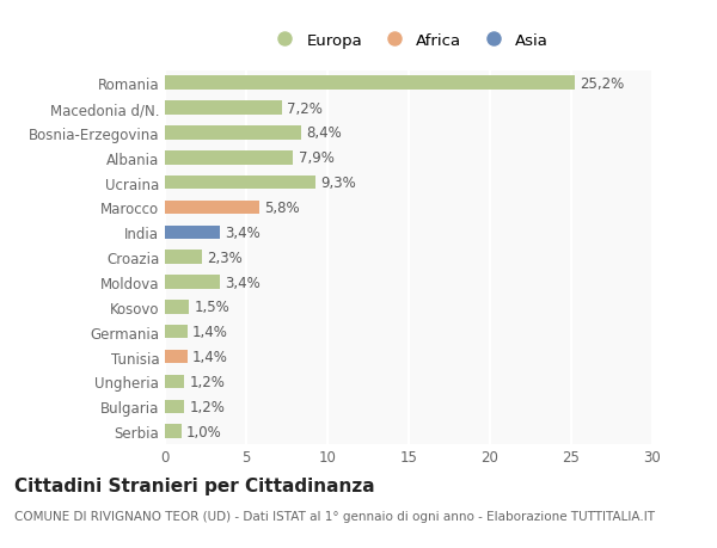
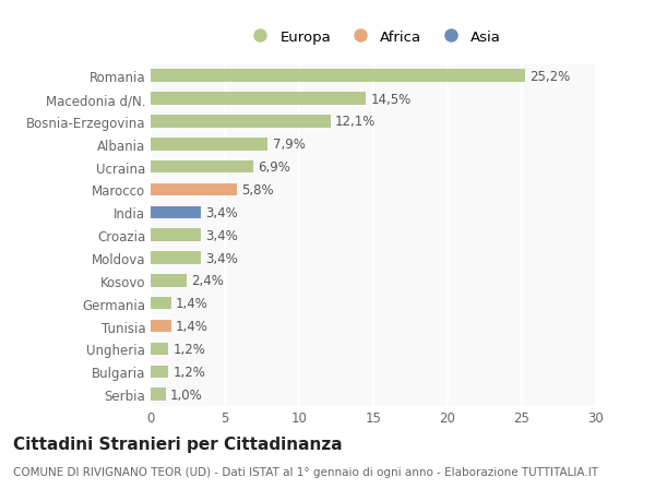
Macedonia d/N.: 7,2% -> 14,5%
Bosnia-Erzegovina: 8,4% -> 12,1%
Ucraina: 9,3% -> 6,9%
Croazia: 2,3% -> 3,4%
Kosovo: 1,5% -> 2,4%
